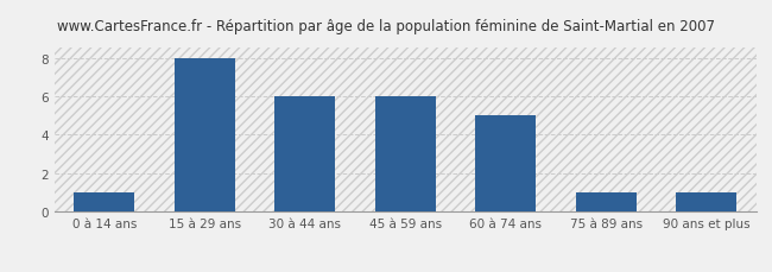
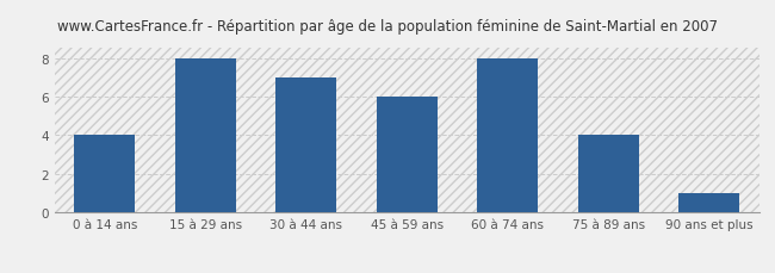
0 à 14 ans: 1 -> 4
30 à 44 ans: 6 -> 7
60 à 74 ans: 5 -> 8
75 à 89 ans: 1 -> 4
